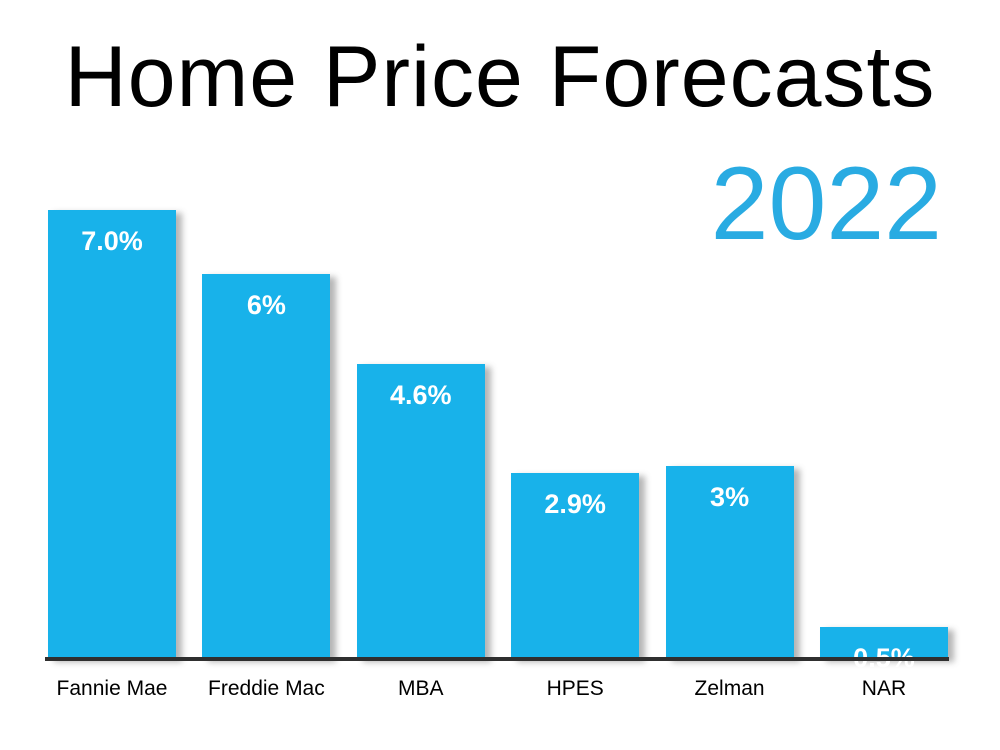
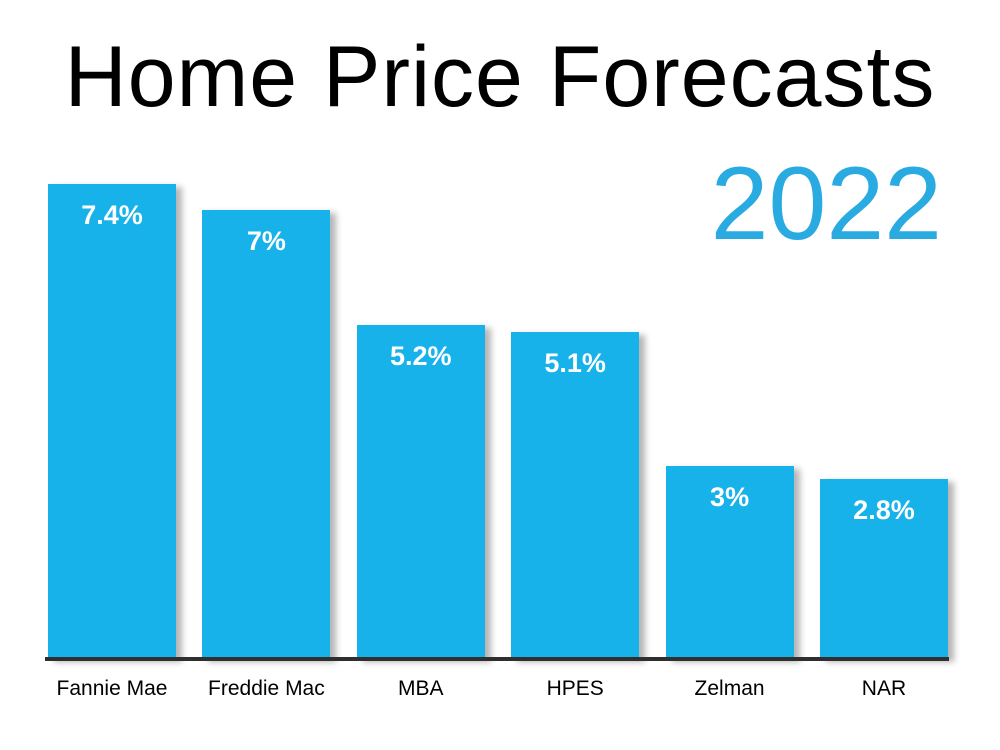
Fannie Mae: 7.0% -> 7.4%
Freddie Mac: 6% -> 7%
MBA: 4.6% -> 5.2%
HPES: 2.9% -> 5.1%
NAR: 0.5% -> 2.8%
